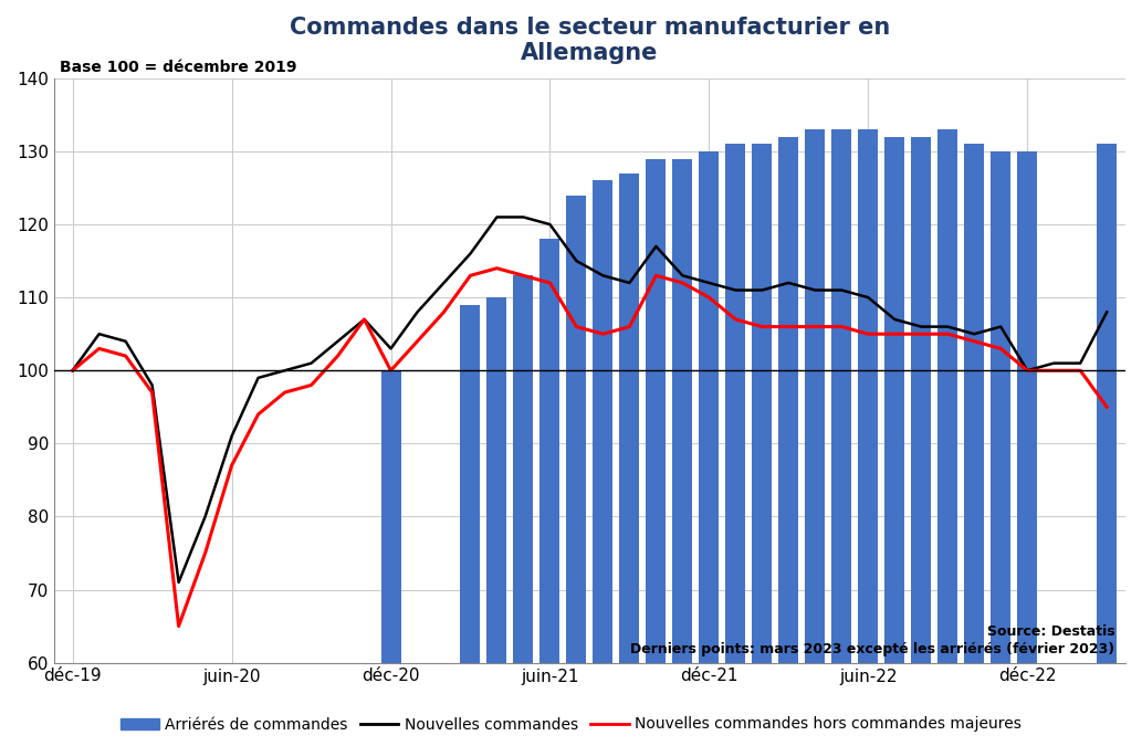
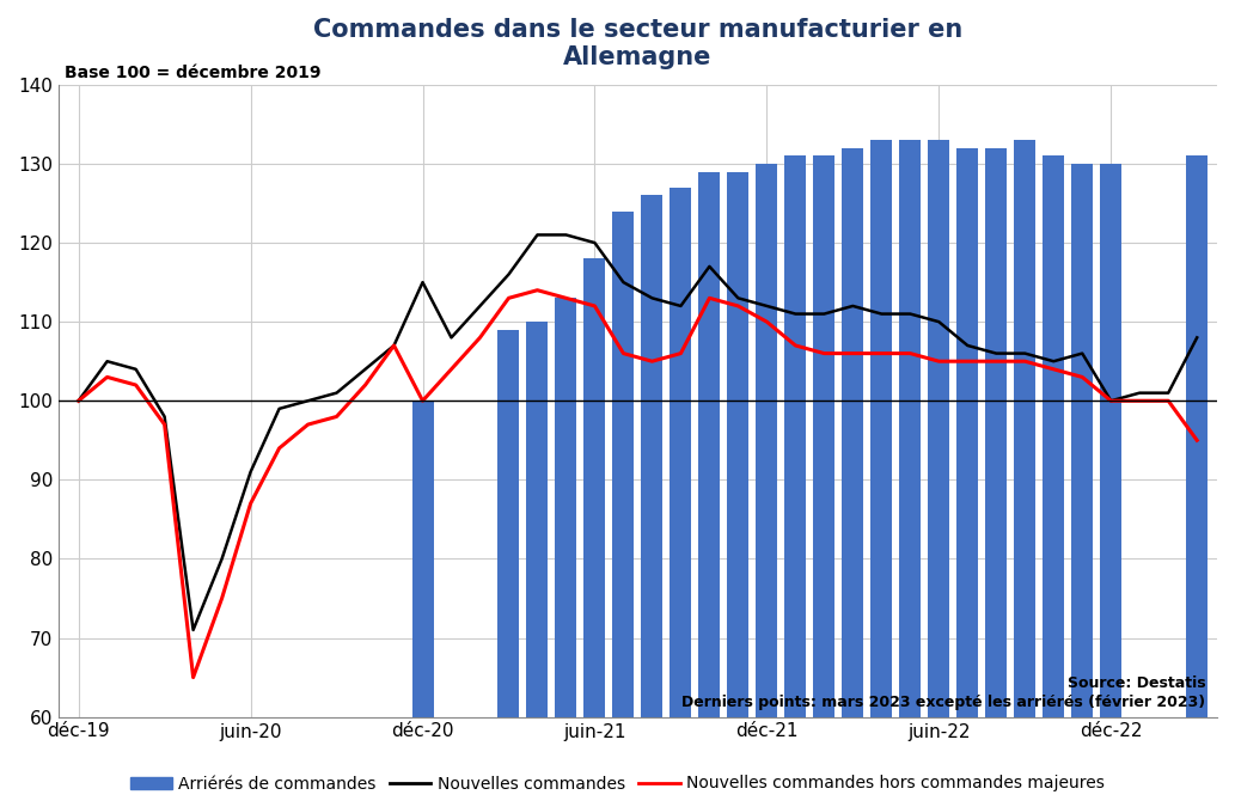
Nouvelles commandes/déc-20: 103 -> 115
